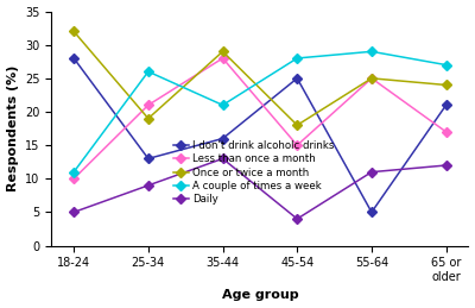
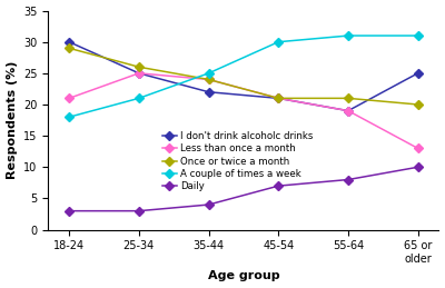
I don't drink alcoholc drinks/18-24: 28 -> 30
Less than once a month/18-24: 10 -> 21
Once or twice a month/18-24: 32 -> 29
A couple of times a week/18-24: 11 -> 18
Daily/18-24: 5 -> 3
I don't drink alcoholc drinks/25-34: 13 -> 25
Less than once a month/25-34: 21 -> 25
Once or twice a month/25-34: 19 -> 26
A couple of times a week/25-34: 26 -> 21
Daily/25-34: 9 -> 3
I don't drink alcoholc drinks/35-44: 16 -> 22
Less than once a month/35-44: 28 -> 24
Once or twice a month/35-44: 29 -> 24
A couple of times a week/35-44: 21 -> 25
Daily/35-44: 13 -> 4
I don't drink alcoholc drinks/45-54: 25 -> 21
Less than once a month/45-54: 15 -> 21
Once or twice a month/45-54: 18 -> 21
A couple of times a week/45-54: 28 -> 30
Daily/45-54: 4 -> 7
I don't drink alcoholc drinks/55-64: 5 -> 19
Less than once a month/55-64: 25 -> 19
Once or twice a month/55-64: 25 -> 21
A couple of times a week/55-64: 29 -> 31
Daily/55-64: 11 -> 8
I don't drink alcoholc drinks/65 or older: 21 -> 25
Less than once a month/65 or older: 17 -> 13
Once or twice a month/65 or older: 24 -> 20
A couple of times a week/65 or older: 27 -> 31
Daily/65 or older: 12 -> 10
